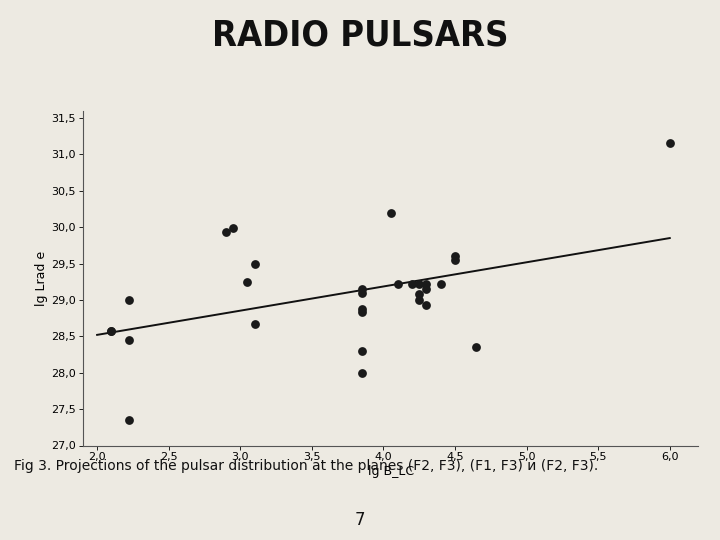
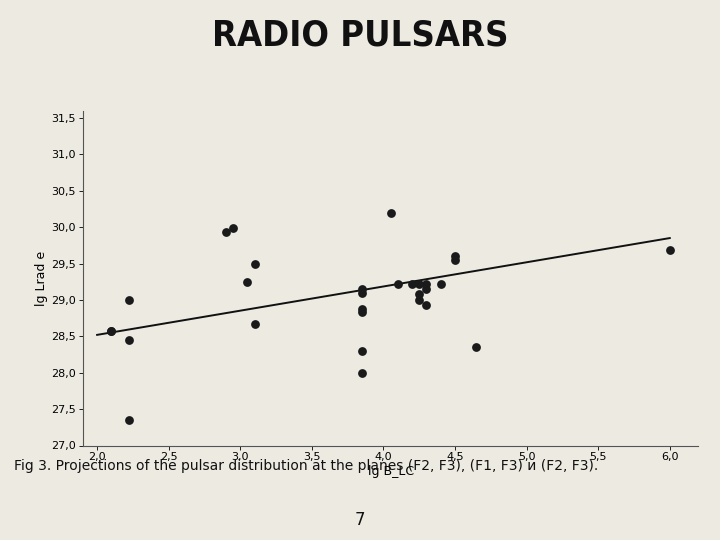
6,0: 31,15 -> 29,68
